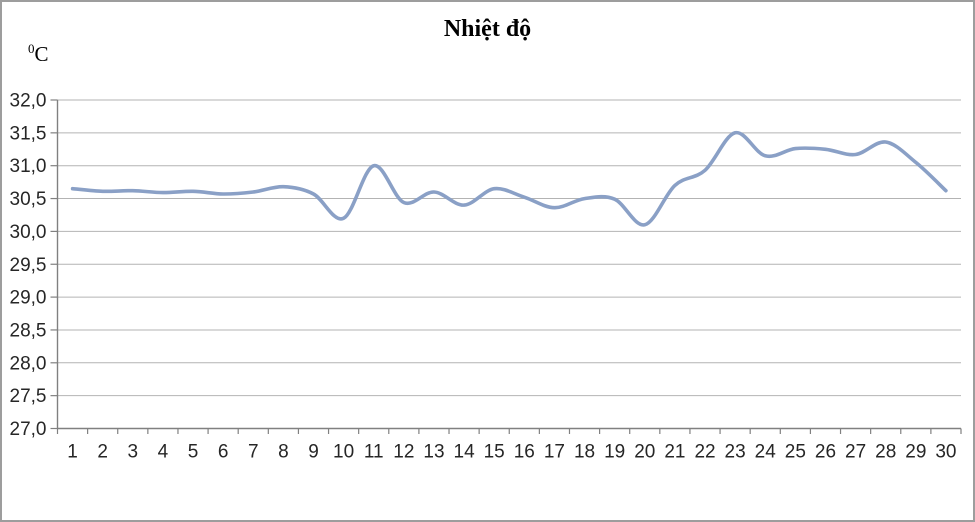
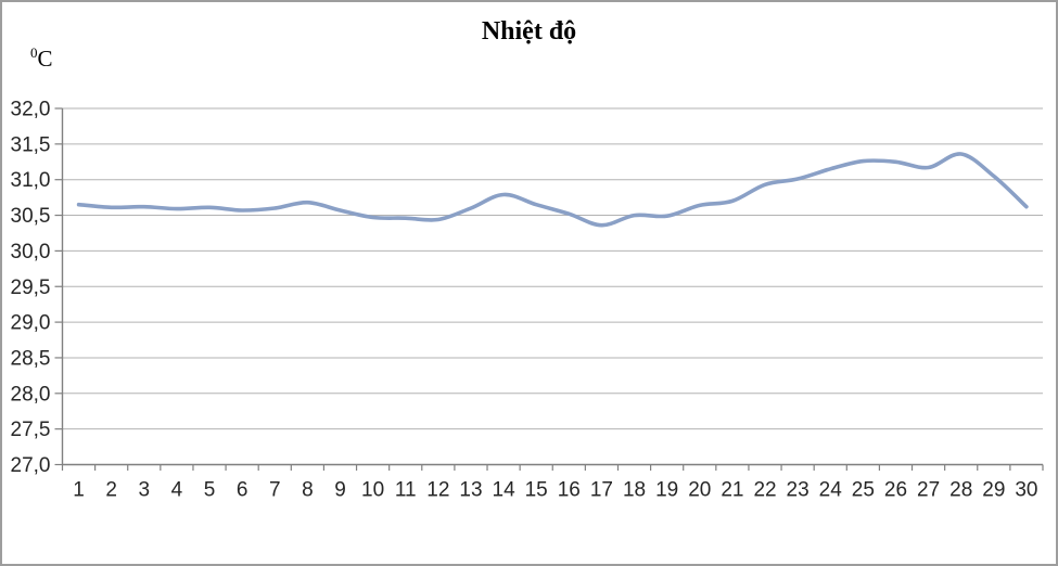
10: 30,2 -> 30,5
11: 31,0 -> 30,5
14: 30,4 -> 30,8
20: 30,1 -> 30,6
23: 31,5 -> 31,0
